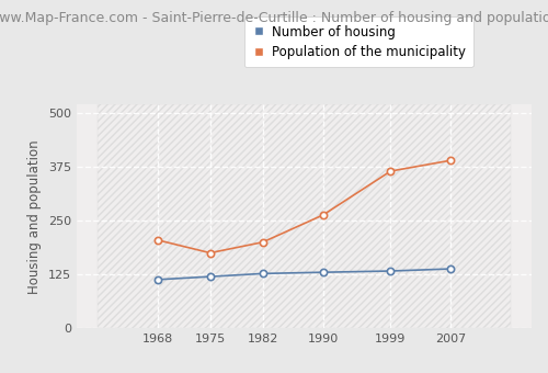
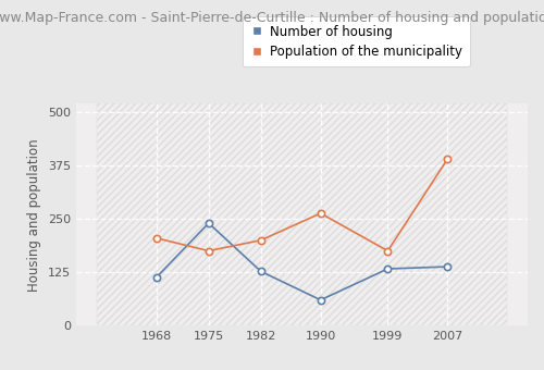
Number of housing/1975: 120 -> 240
Number of housing/1990: 130 -> 60
Population of the municipality/1999: 365 -> 175
